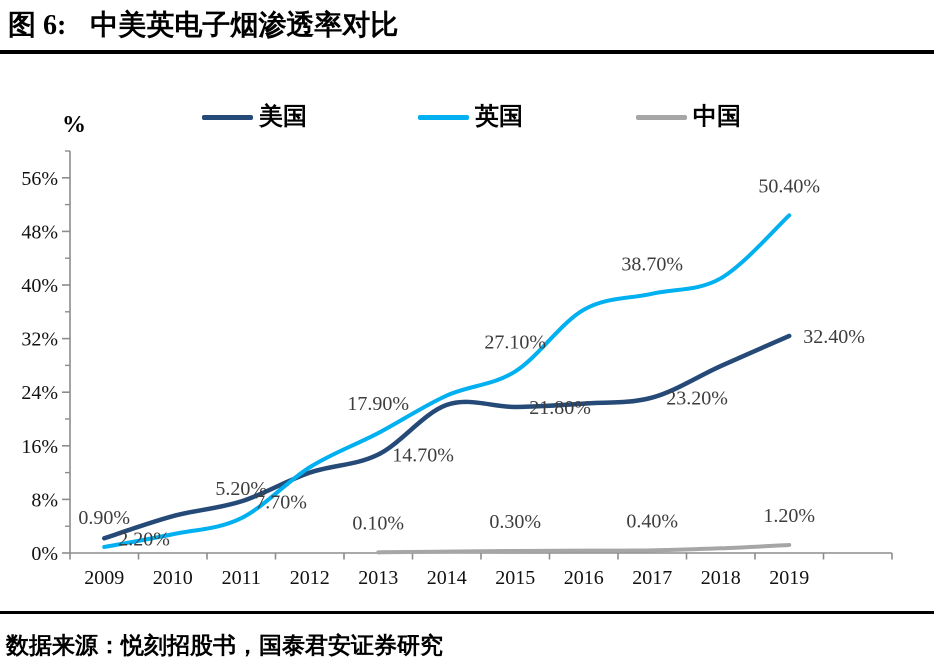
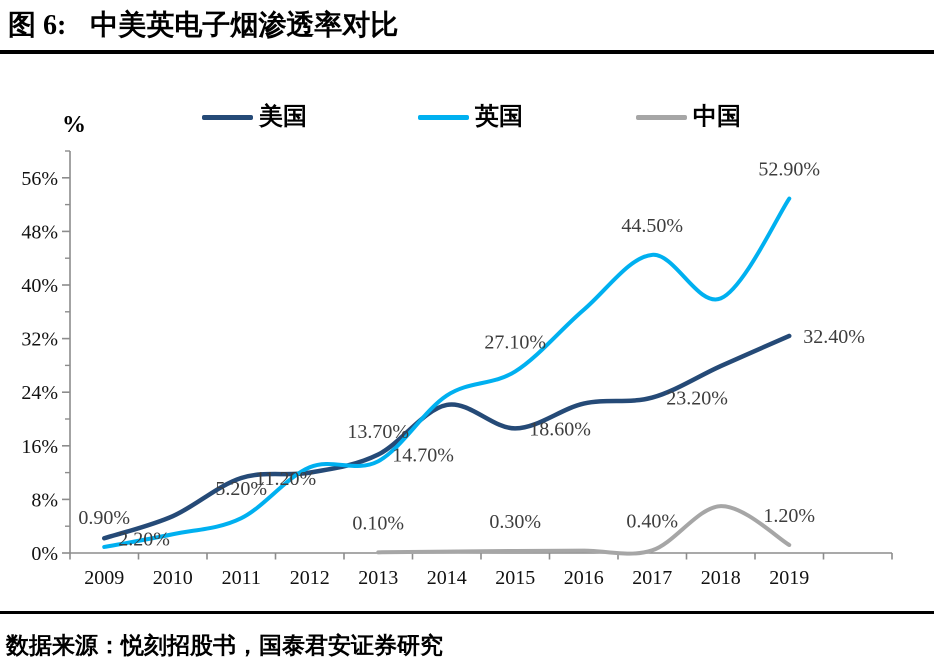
美国/2011: 7.70% -> 11.20%
英国/2013: 17.90% -> 13.70%
美国/2015: 21.80% -> 18.60%
英国/2017: 38.70% -> 44.50%
英国/2018: 41% -> 38%
中国/2018: 1% -> 7%
英国/2019: 50.40% -> 52.90%
